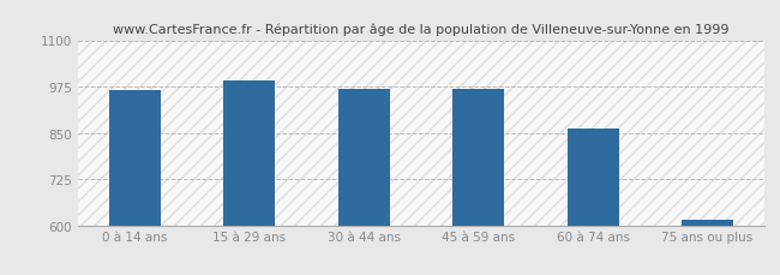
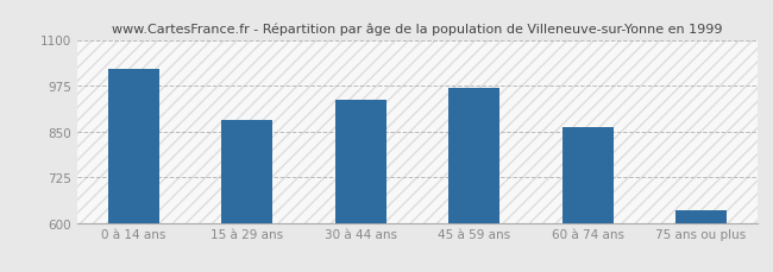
0 à 14 ans: 965 -> 1020
15 à 29 ans: 992 -> 880
30 à 44 ans: 970 -> 935
75 ans ou plus: 615 -> 635
